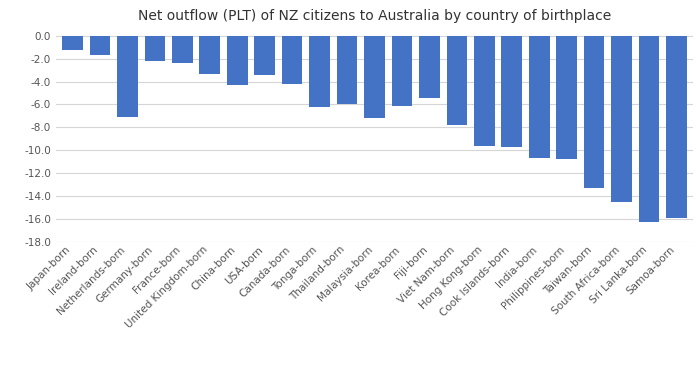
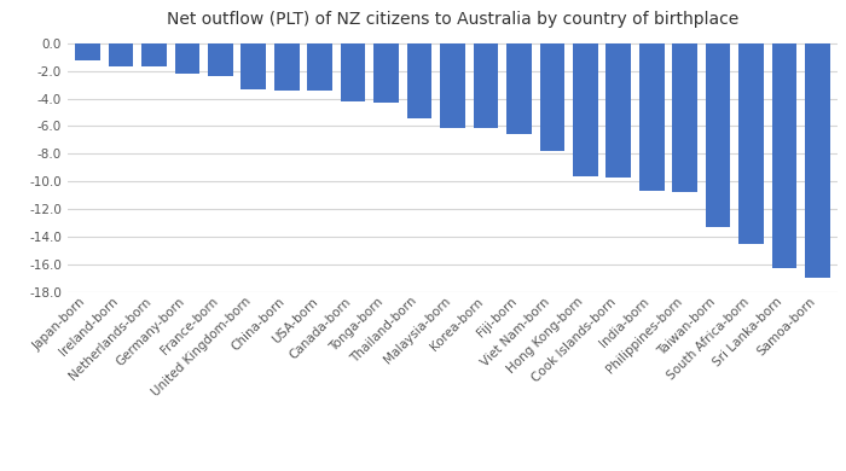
Netherlands-born: -7.1 -> -1.7
China-born: -4.3 -> -3.4
Tonga-born: -6.2 -> -4.3
Thailand-born: -6.0 -> -5.4
Malaysia-born: -7.2 -> -6.1
Fiji-born: -5.4 -> -6.6
Samoa-born: -15.9 -> -17.0
